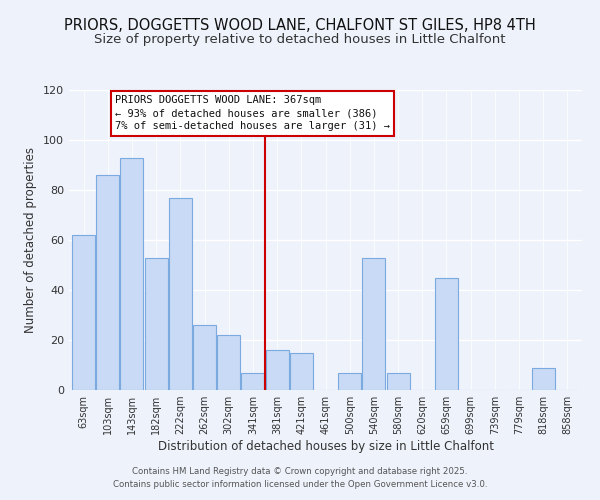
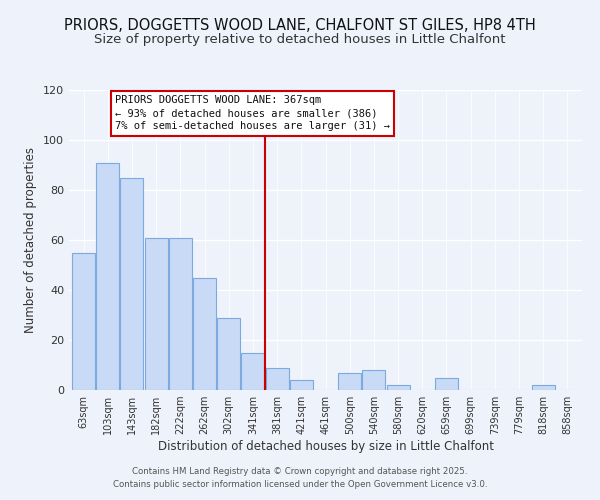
63sqm: 62 -> 55
103sqm: 86 -> 91
143sqm: 93 -> 85
182sqm: 53 -> 61
222sqm: 77 -> 61
262sqm: 26 -> 45
302sqm: 22 -> 29
341sqm: 7 -> 15
381sqm: 16 -> 9
421sqm: 15 -> 4
540sqm: 53 -> 8
580sqm: 7 -> 2
659sqm: 45 -> 5
818sqm: 9 -> 2
